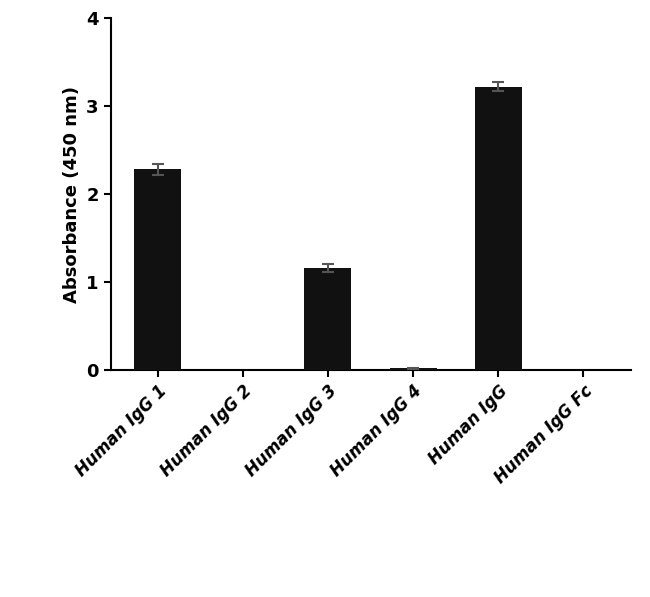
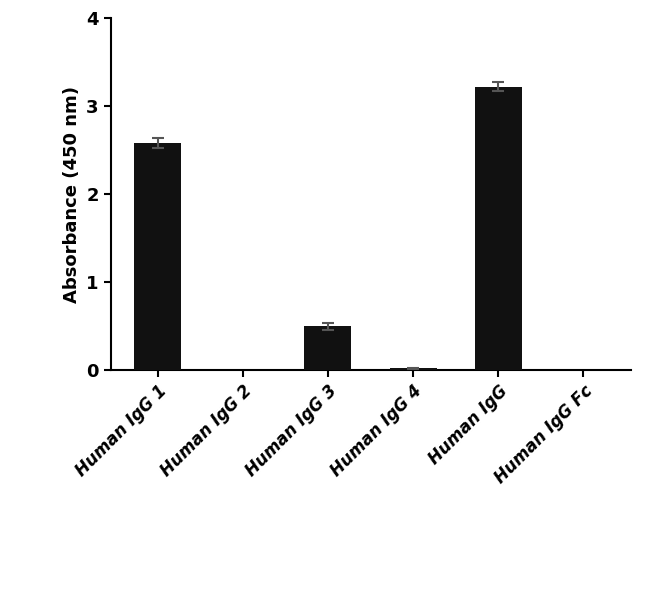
Human IgG 1: 2.28 -> 2.58
Human IgG 3: 1.16 -> 0.50
